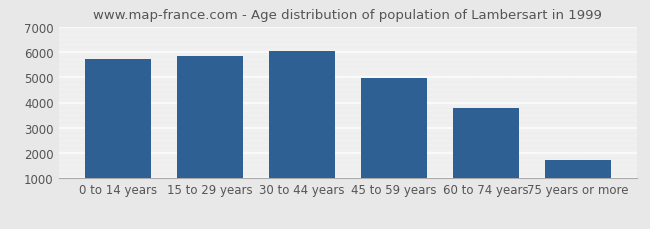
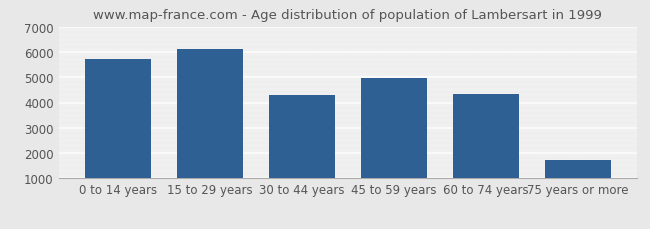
15 to 29 years: 5840 -> 6100
30 to 44 years: 6040 -> 4300
60 to 74 years: 3800 -> 4350
